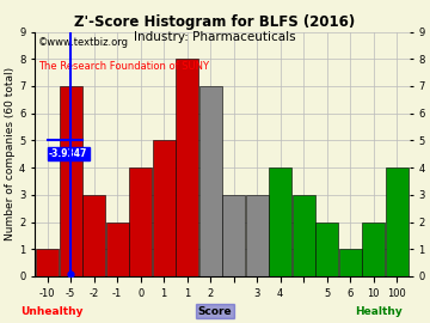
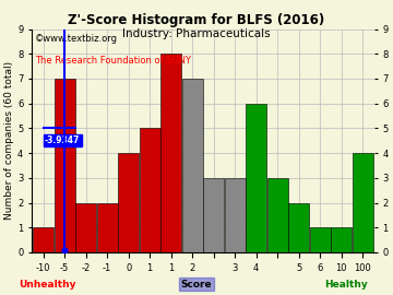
-2: 3 -> 2
4: 4 -> 6
10: 2 -> 1
